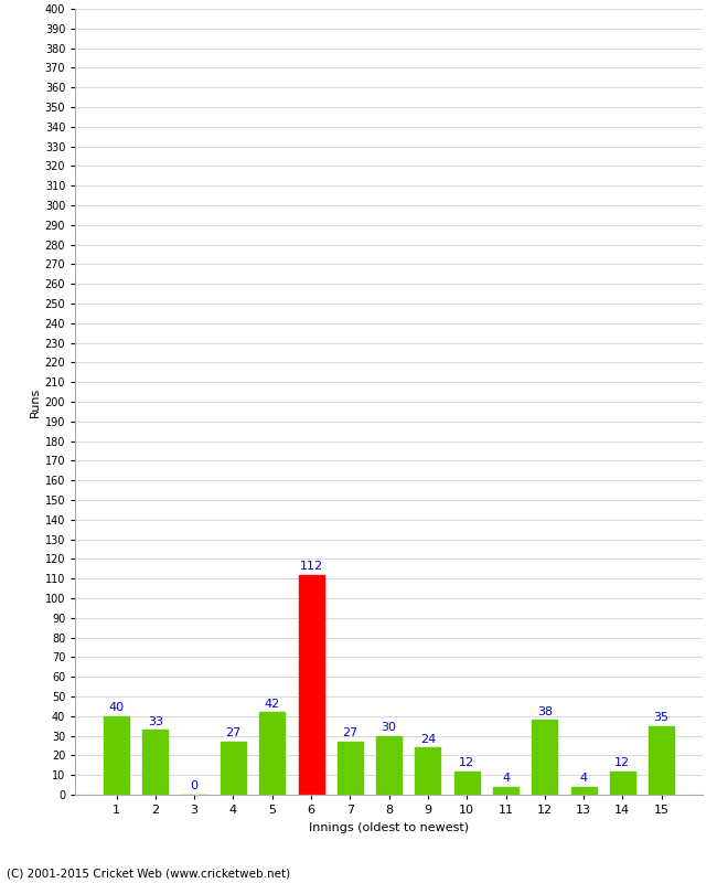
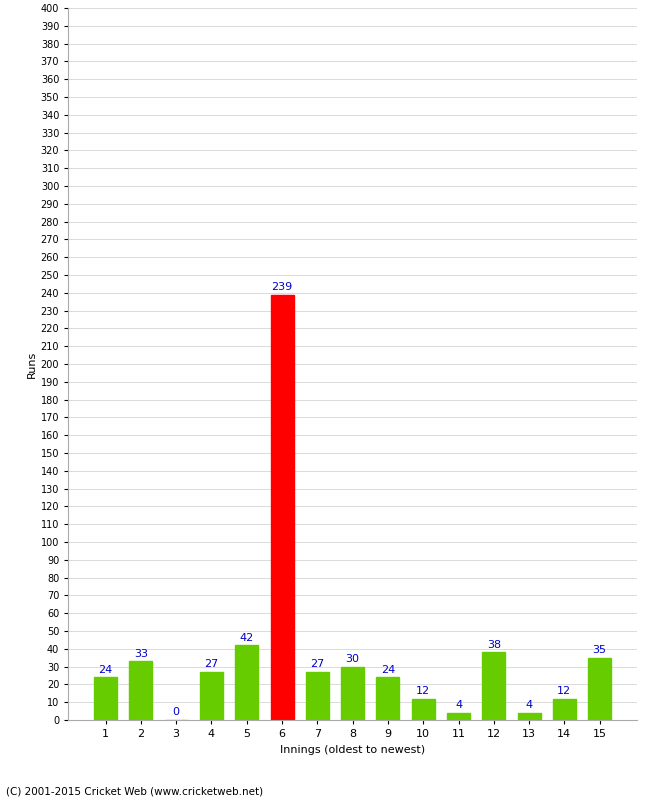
1: 40 -> 24
6: 112 -> 239
